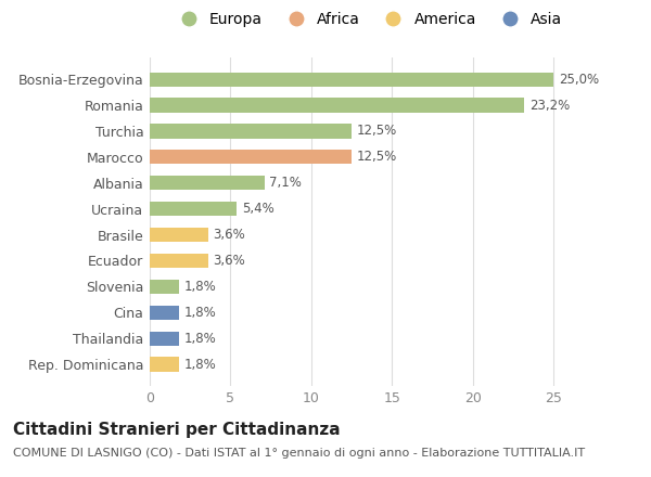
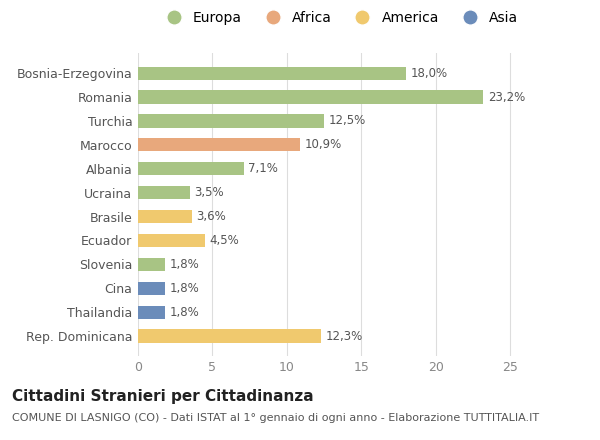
Bosnia-Erzegovina: 25,0% -> 18,0%
Marocco: 12,5% -> 10,9%
Ucraina: 5,4% -> 3,5%
Ecuador: 3,6% -> 4,5%
Rep. Dominicana: 1,8% -> 12,3%
